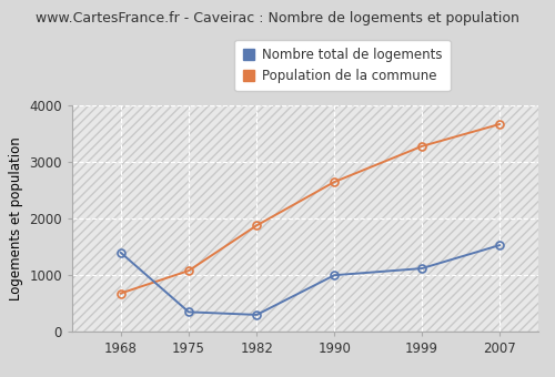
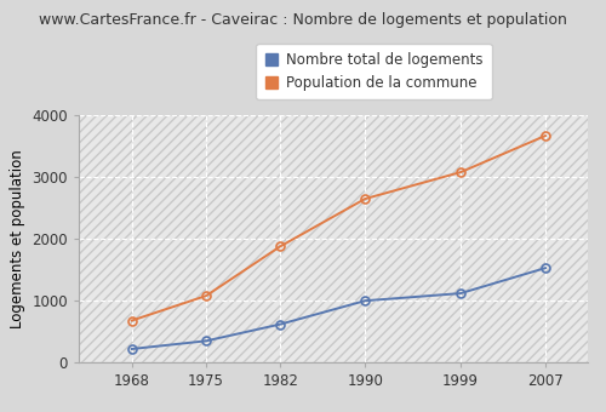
Nombre total de logements/1968: 1400 -> 220
Nombre total de logements/1982: 300 -> 620
Population de la commune/1999: 3280 -> 3080
